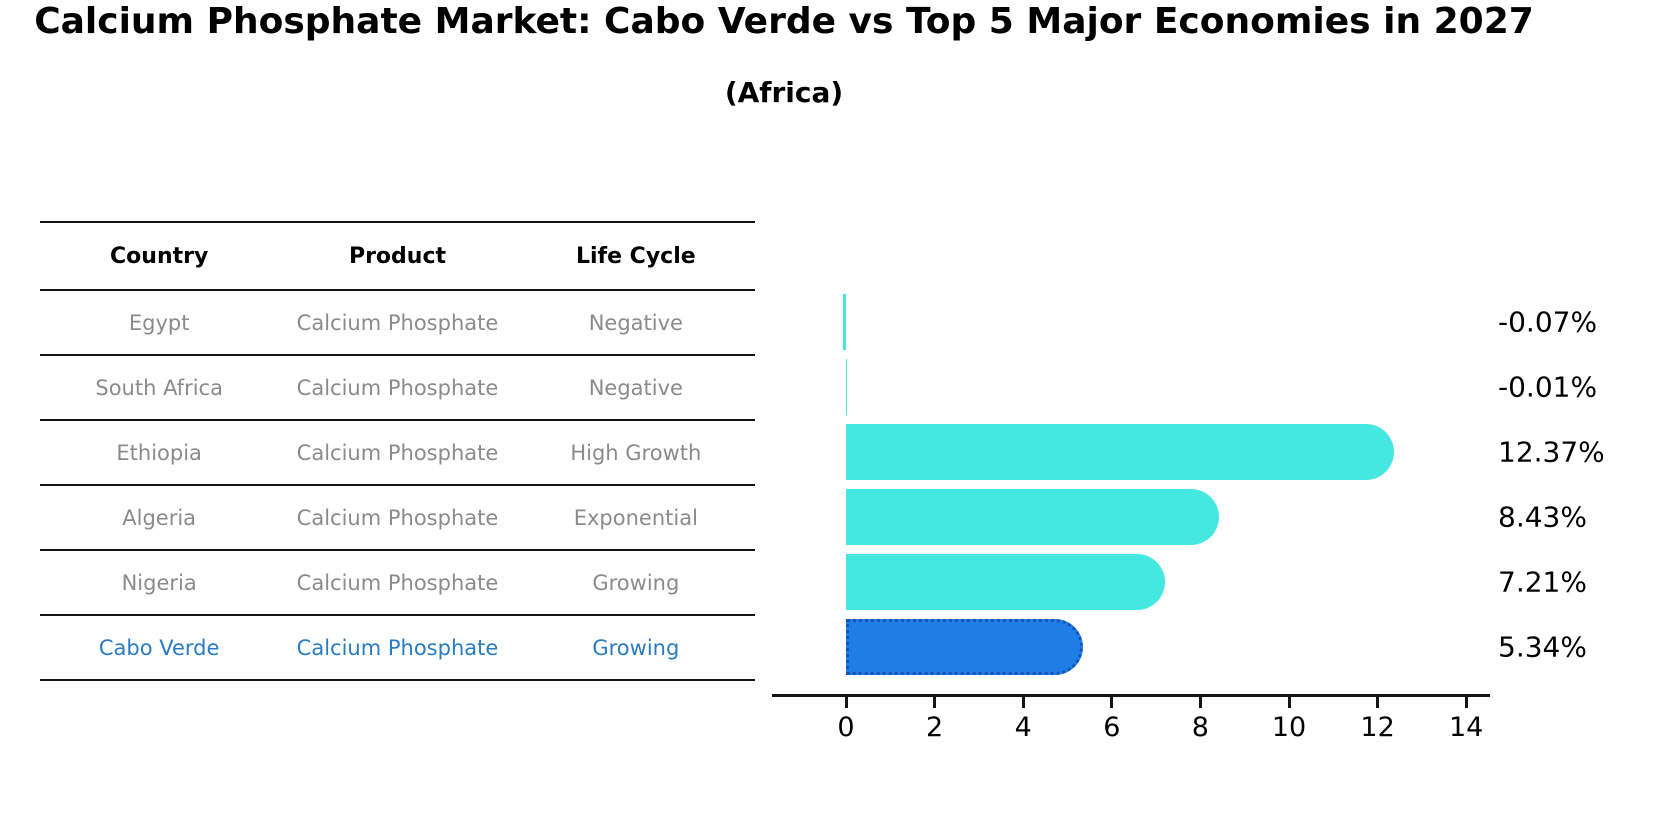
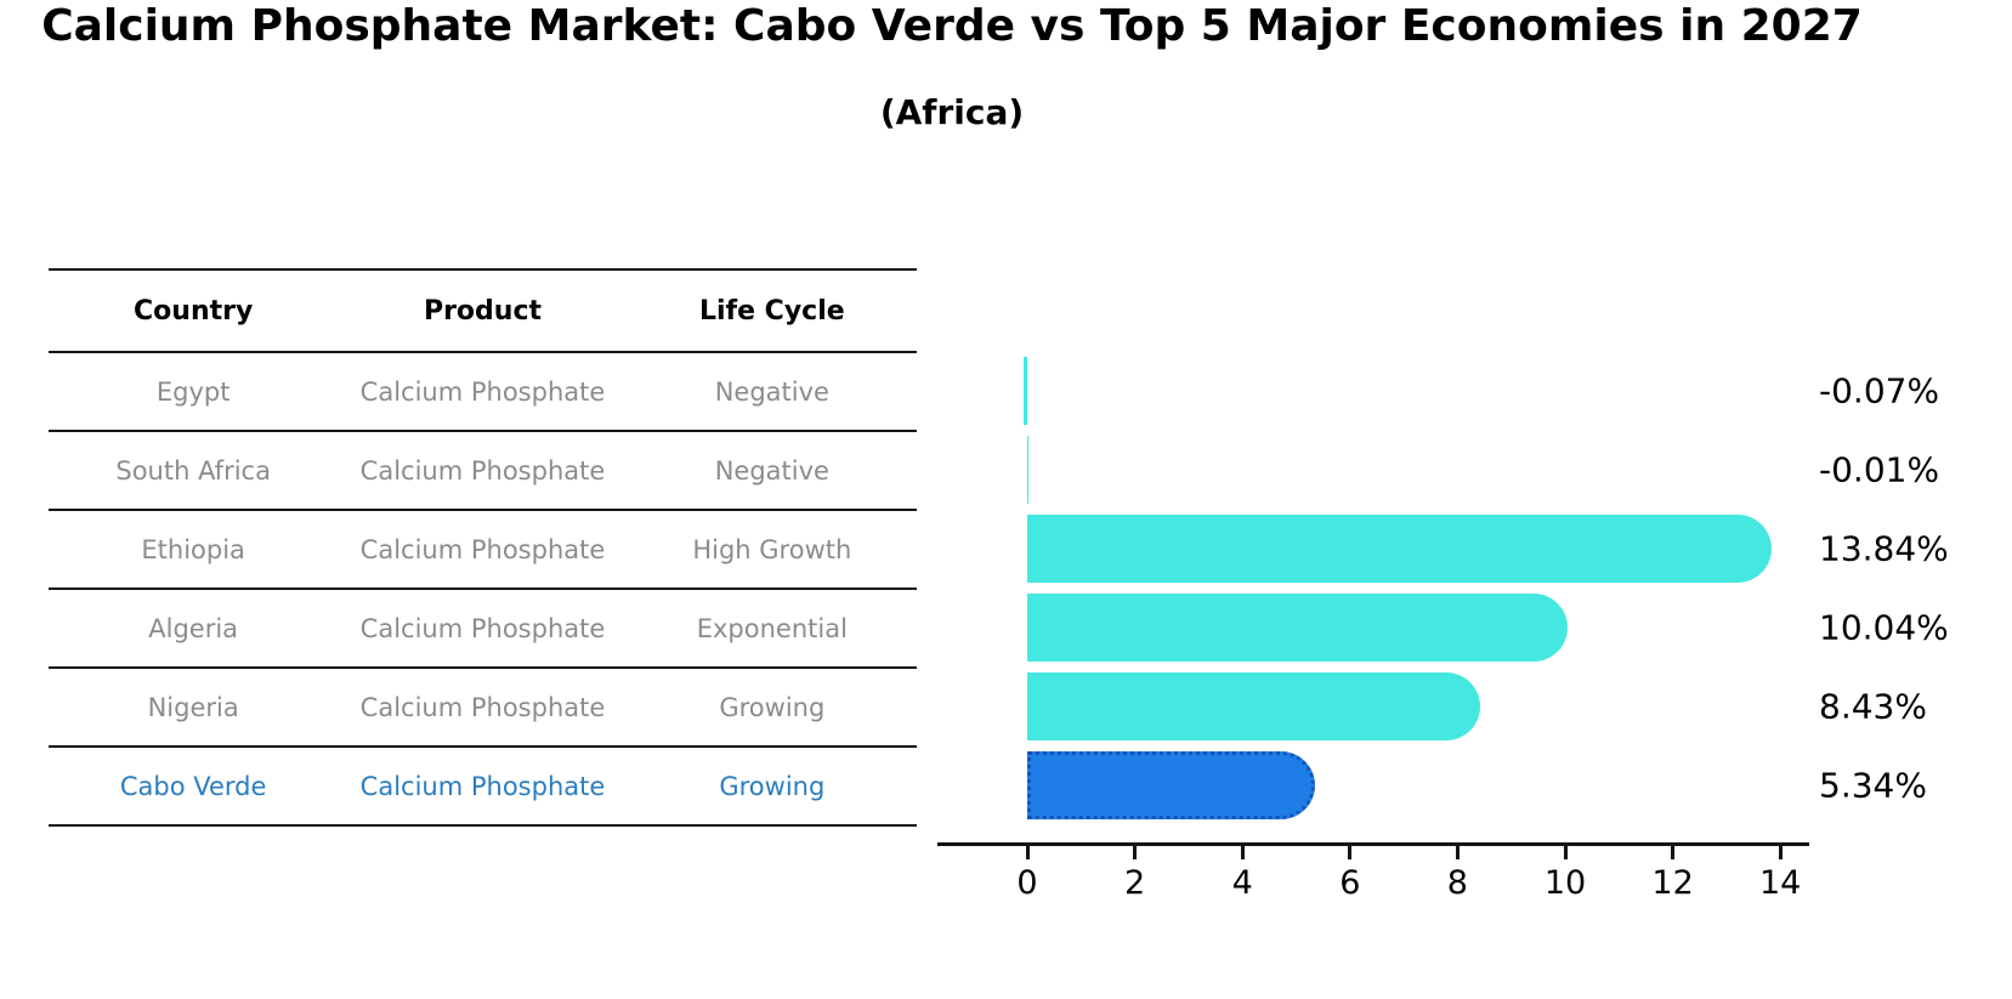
Ethiopia: 12.37% -> 13.84%
Algeria: 8.43% -> 10.04%
Nigeria: 7.21% -> 8.43%
